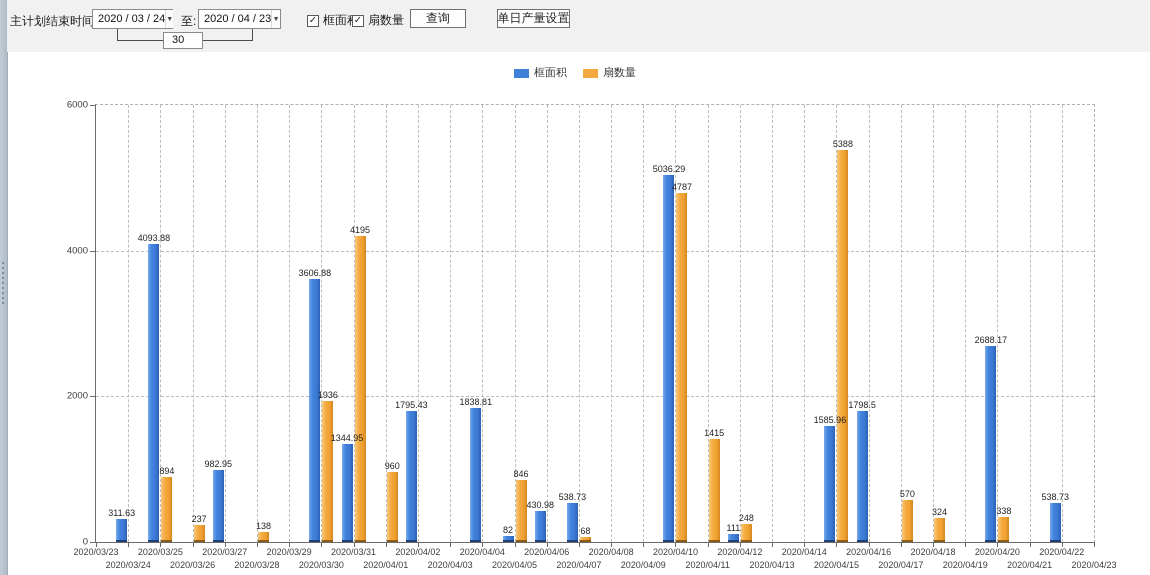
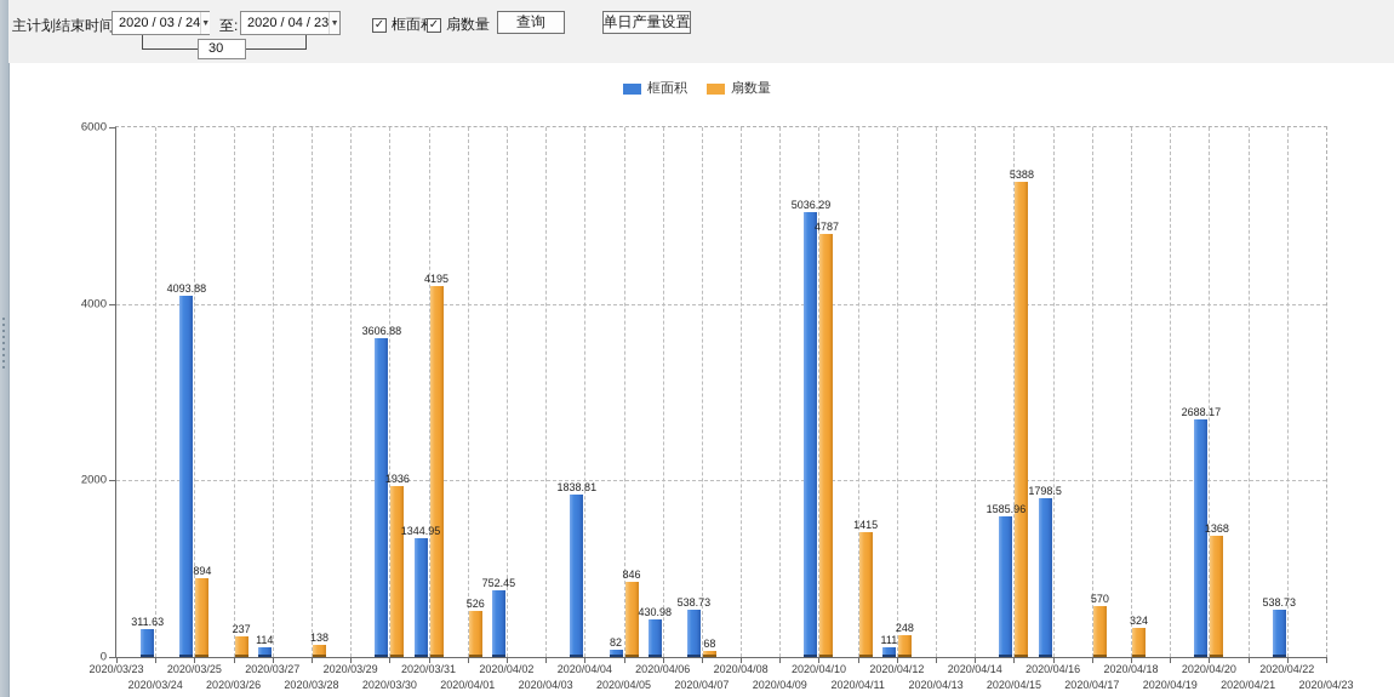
框面积/2020/03/27: 982.95 -> 114
扇数量/2020/04/01: 960 -> 526
框面积/2020/04/02: 1795.43 -> 752.45
扇数量/2020/04/20: 338 -> 1368
